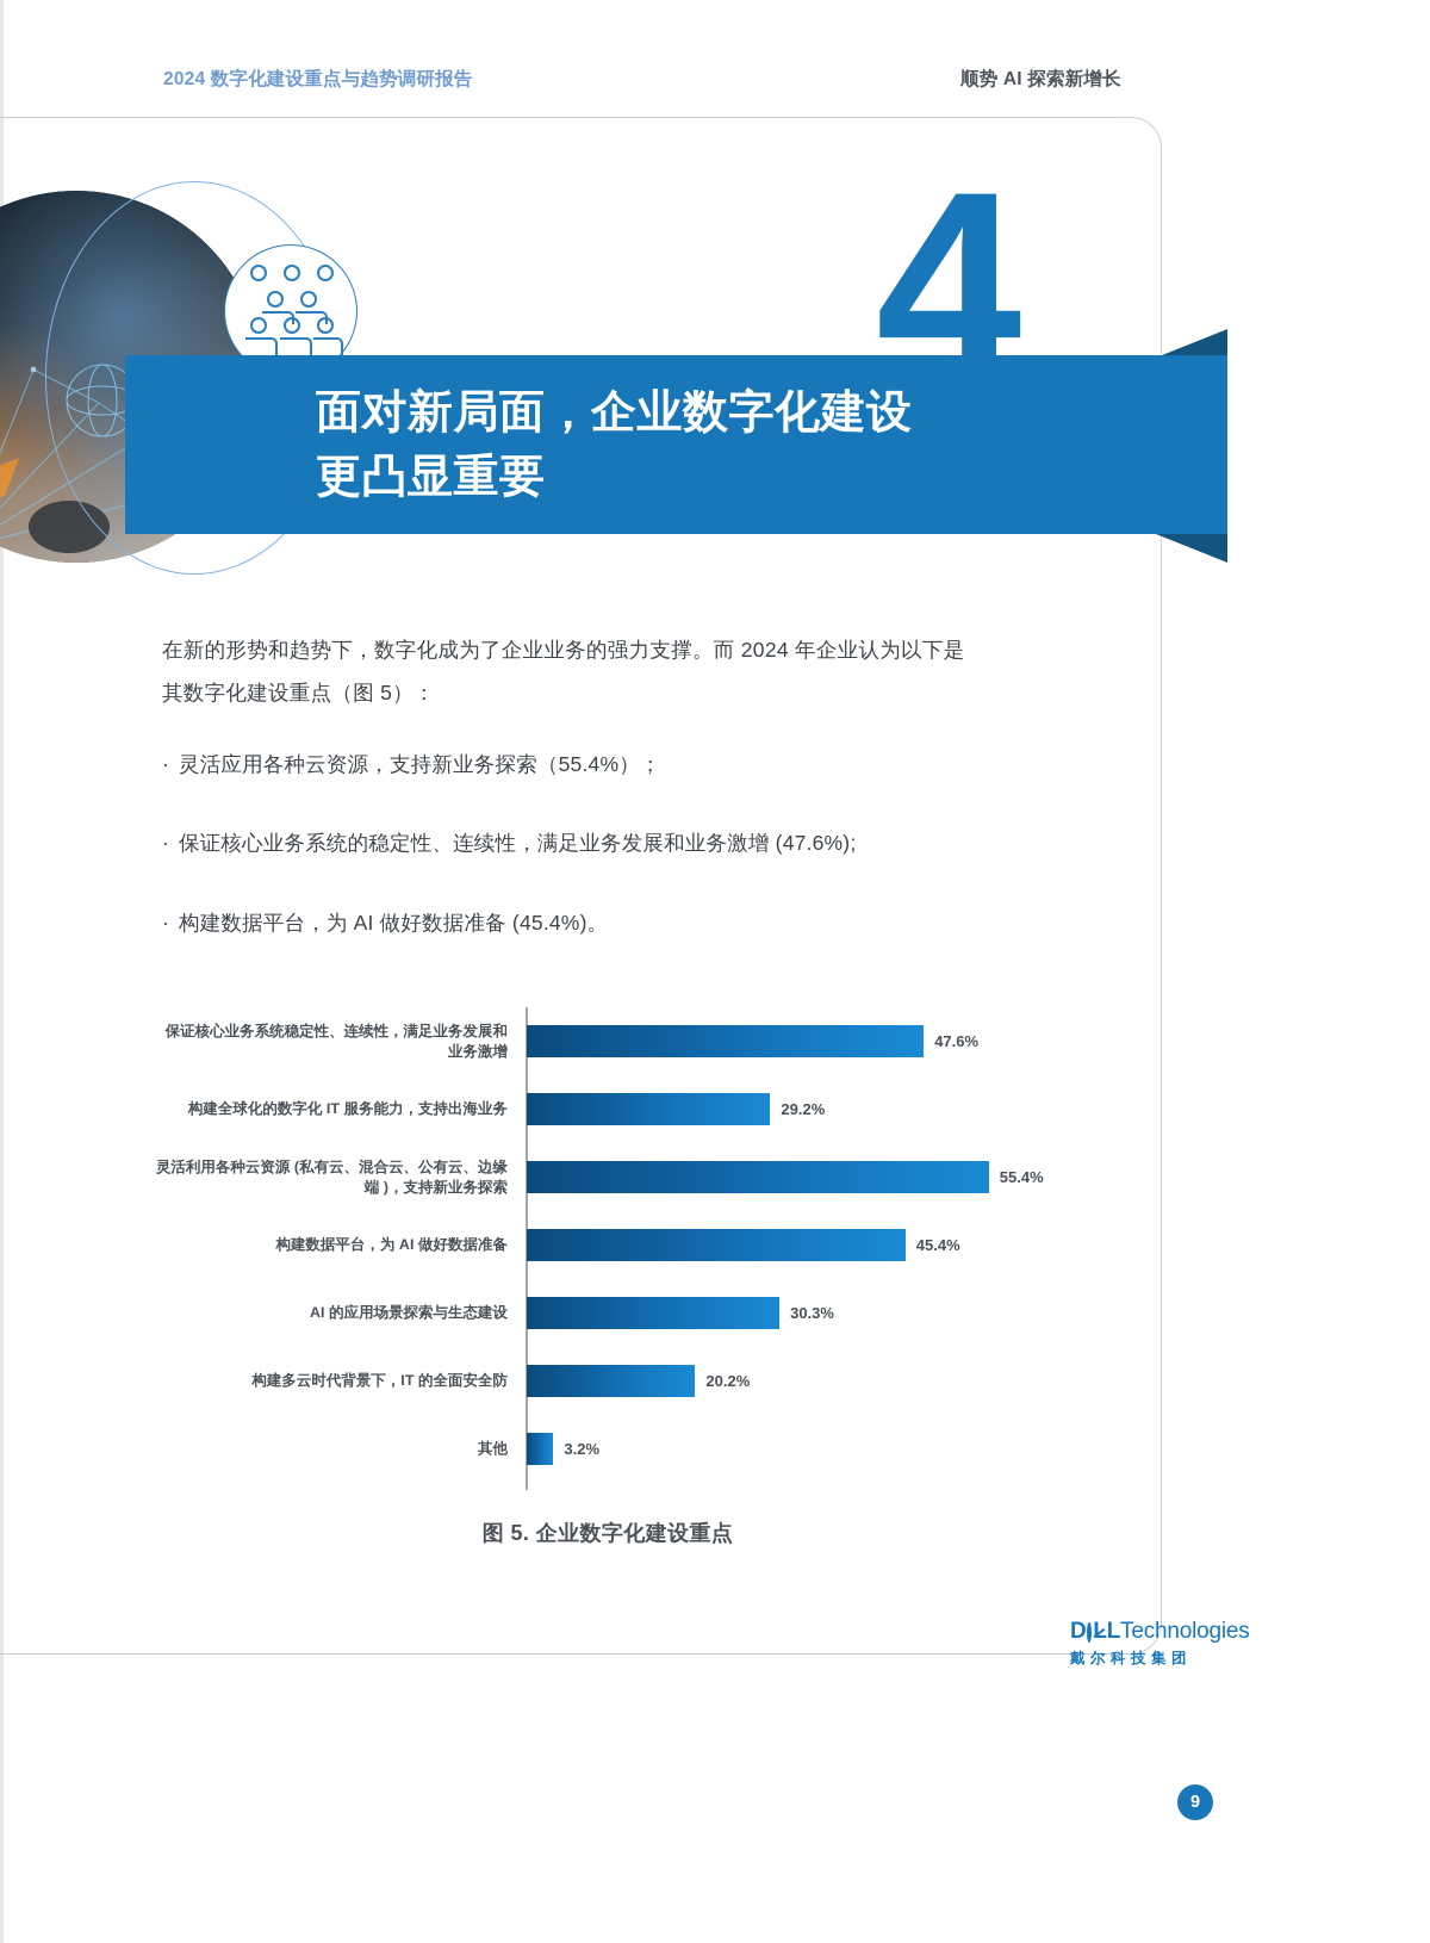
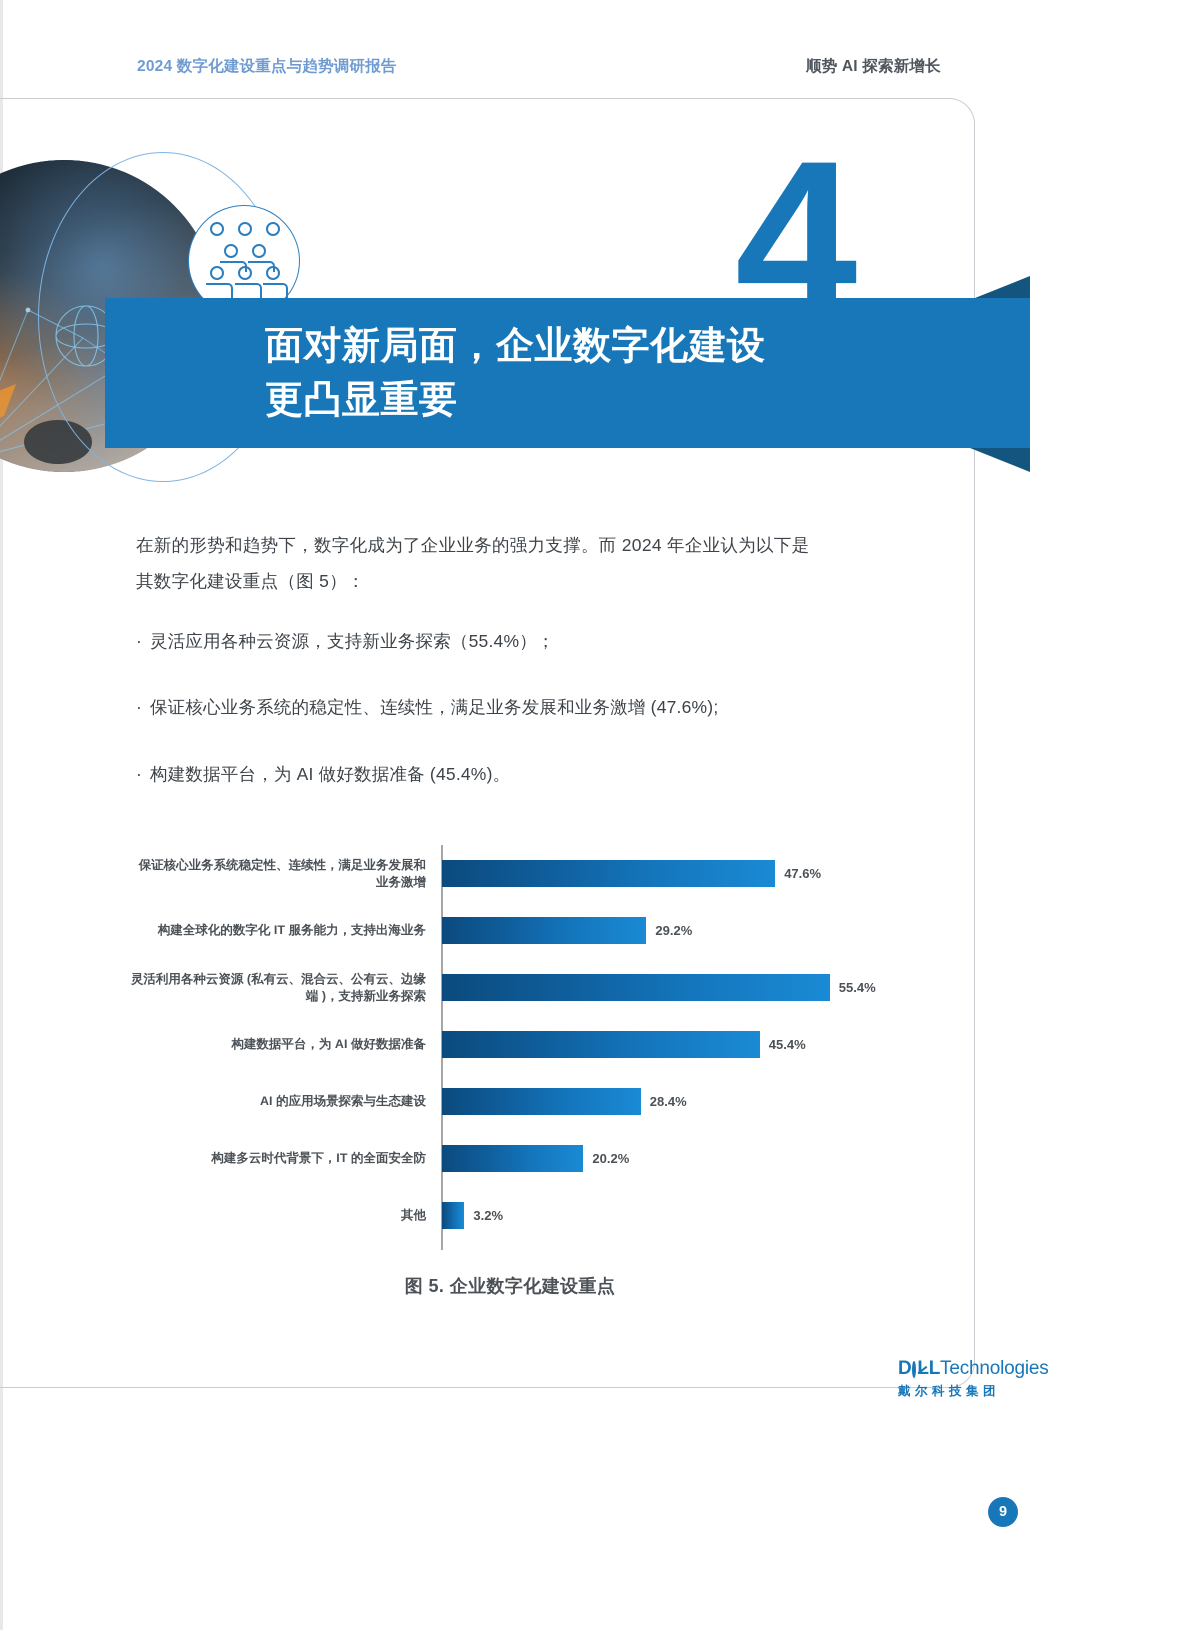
AI 的应用场景探索与生态建设: 30.3% -> 28.4%
